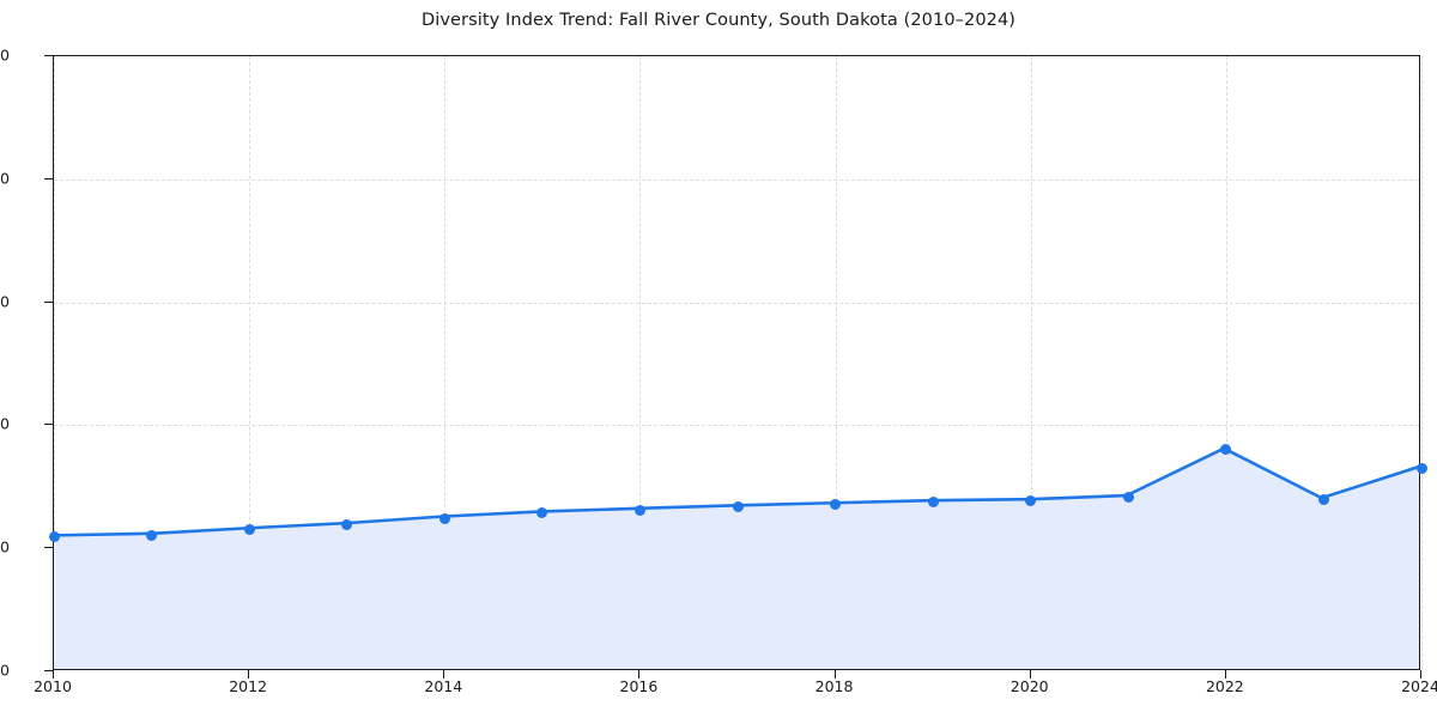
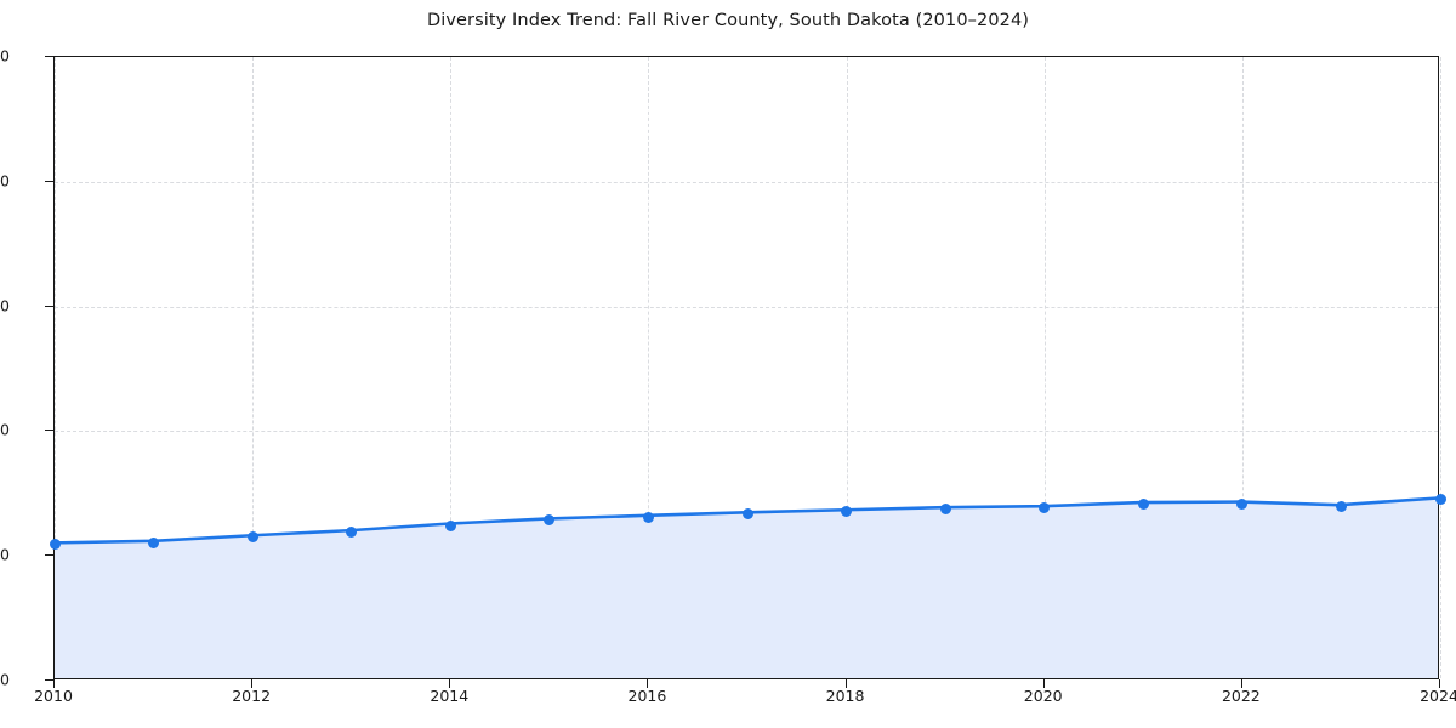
2022: 36 -> 28
2024: 33 -> 29
